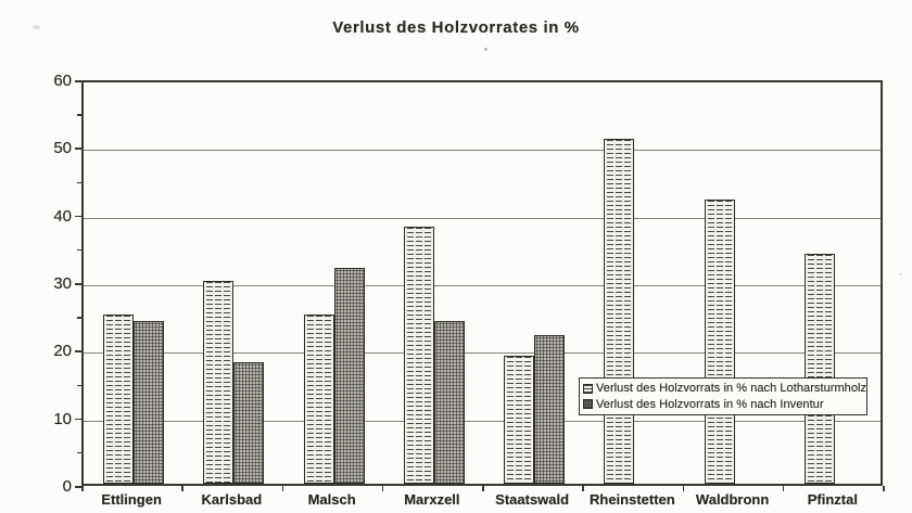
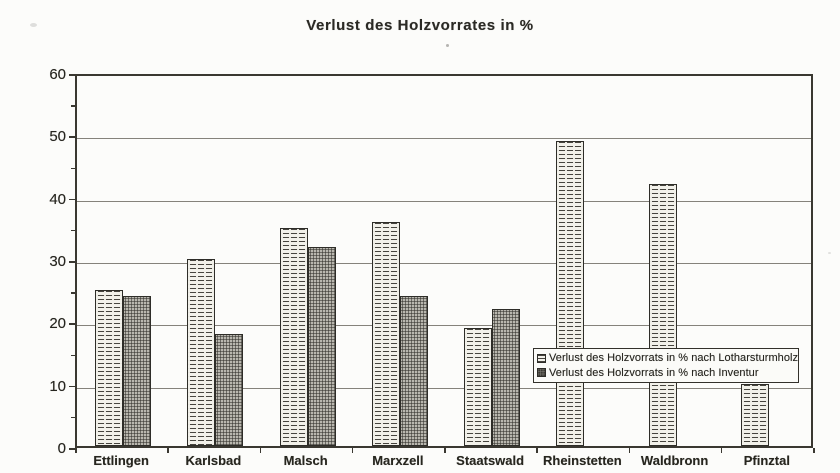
Verlust des Holzvorrats in % nach Lotharsturmholz/Malsch: 25 -> 35
Verlust des Holzvorrats in % nach Lotharsturmholz/Marxzell: 38 -> 36
Verlust des Holzvorrats in % nach Lotharsturmholz/Rheinstetten: 51 -> 49
Verlust des Holzvorrats in % nach Lotharsturmholz/Pfinztal: 34 -> 10
